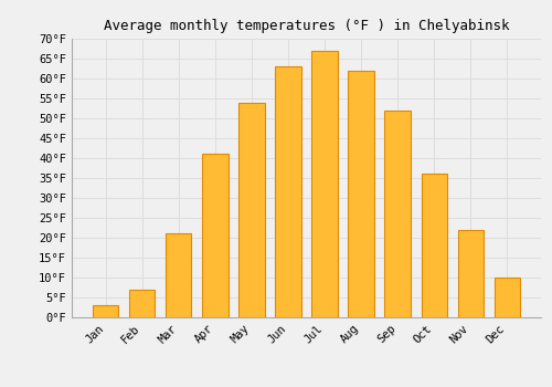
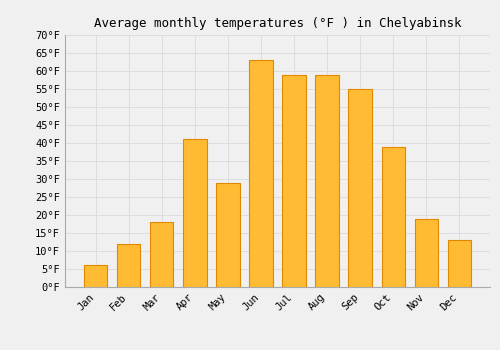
Jan: 3°F -> 6°F
Feb: 7°F -> 12°F
Mar: 21°F -> 18°F
May: 54°F -> 29°F
Jul: 67°F -> 59°F
Aug: 62°F -> 59°F
Sep: 52°F -> 55°F
Oct: 36°F -> 39°F
Nov: 22°F -> 19°F
Dec: 10°F -> 13°F
